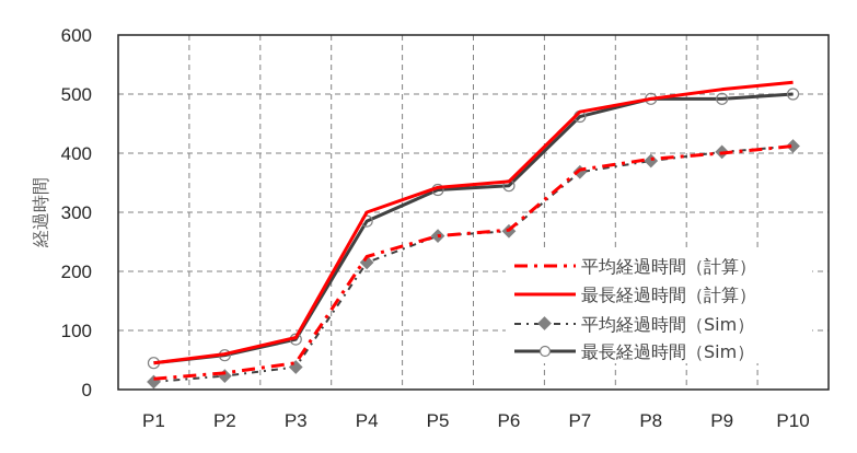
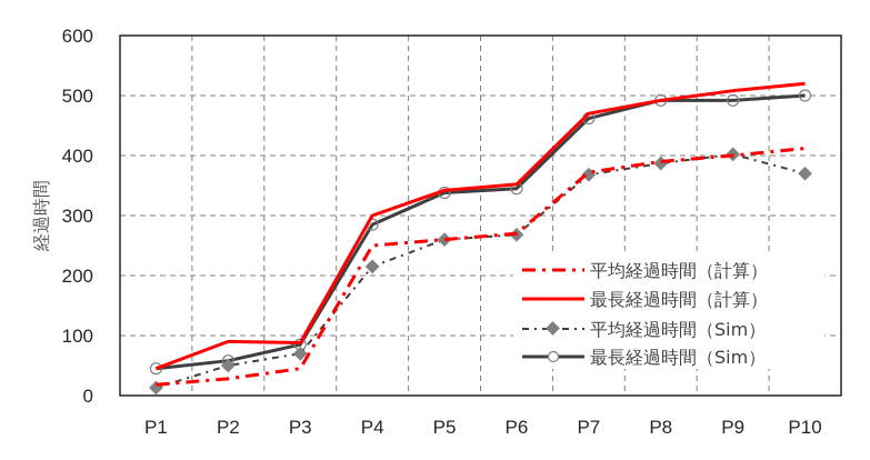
最長経過時間（計算）/P2: 60 -> 90
平均経過時間（Sim）/P2: 20 -> 50
平均経過時間（Sim）/P3: 40 -> 70
平均経過時間（計算）/P4: 220 -> 250
平均経過時間（Sim）/P10: 410 -> 370
